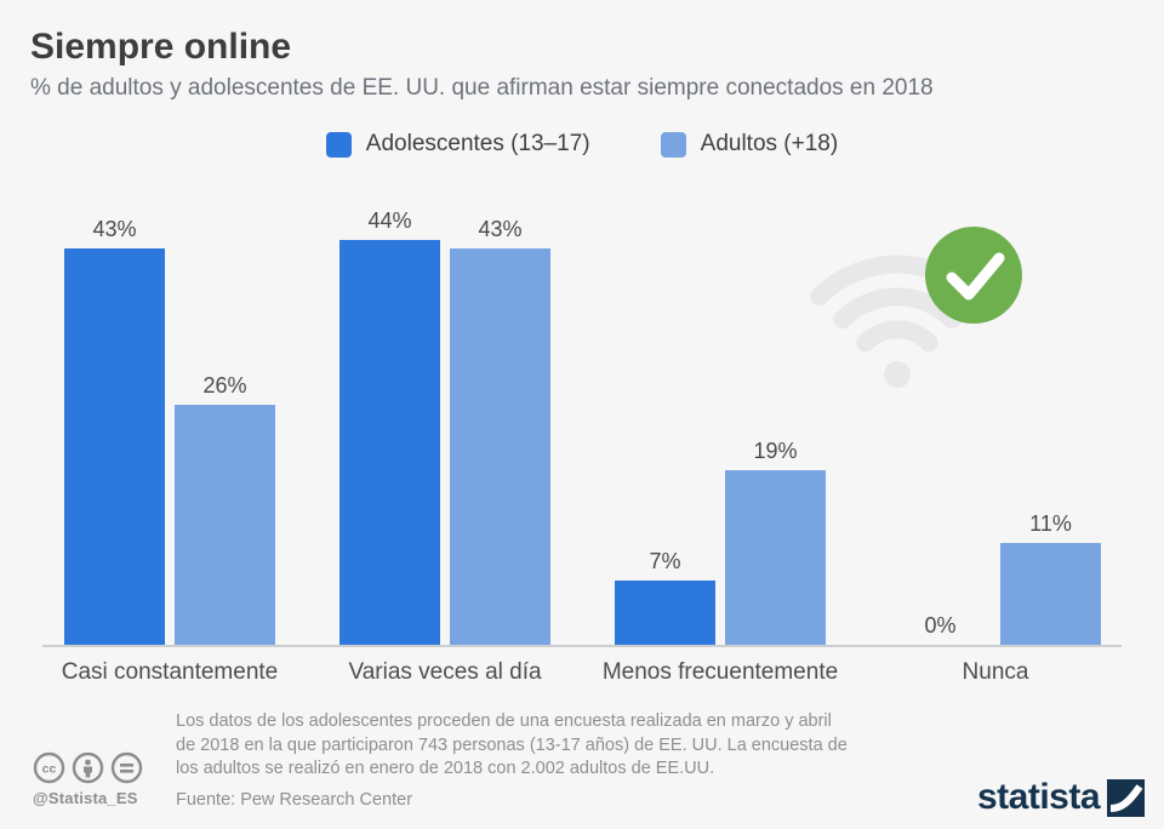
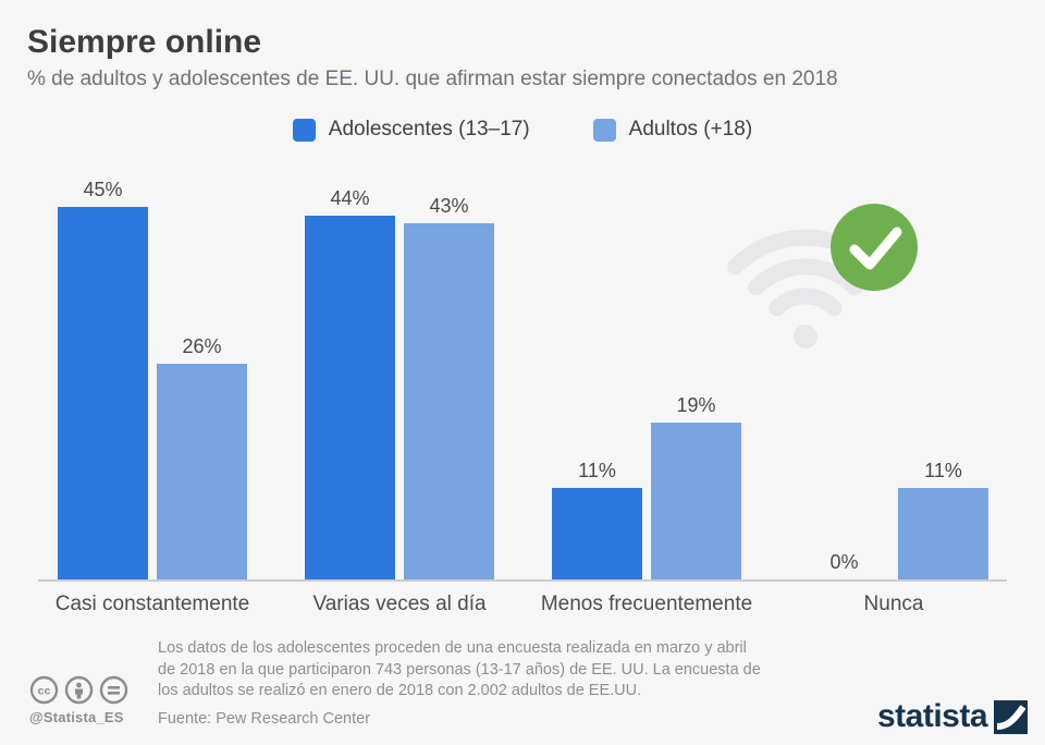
Adolescentes (13–17)/Casi constantemente: 43% -> 45%
Adolescentes (13–17)/Menos frecuentemente: 7% -> 11%
